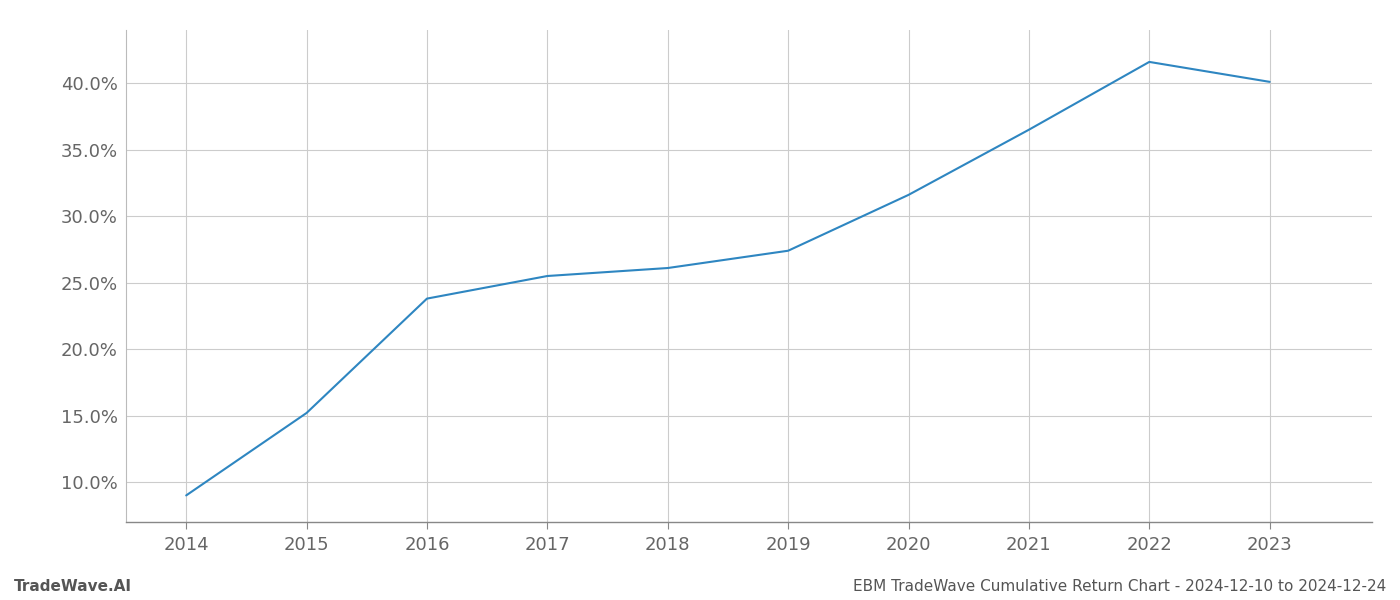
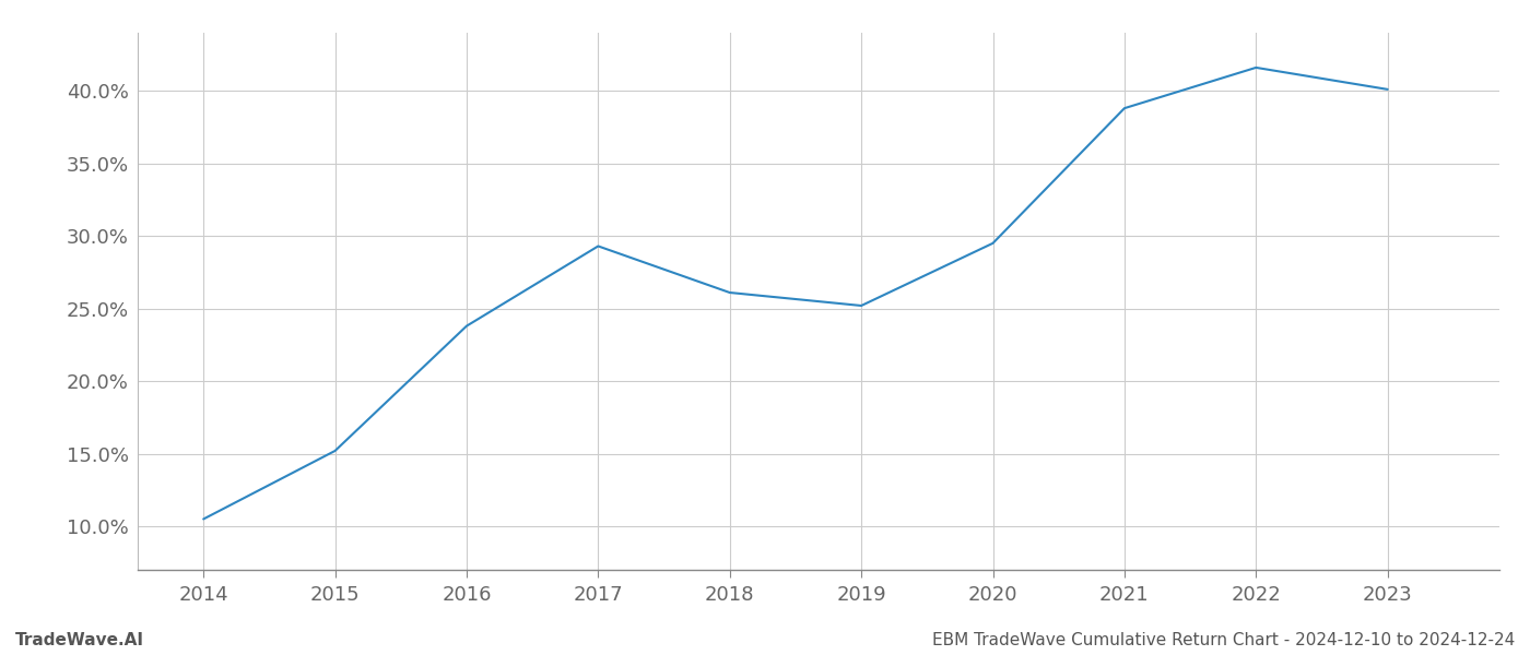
2014: 9.0% -> 10.5%
2017: 25.5% -> 29.3%
2019: 27.4% -> 25.2%
2020: 31.6% -> 29.5%
2021: 36.5% -> 38.8%
